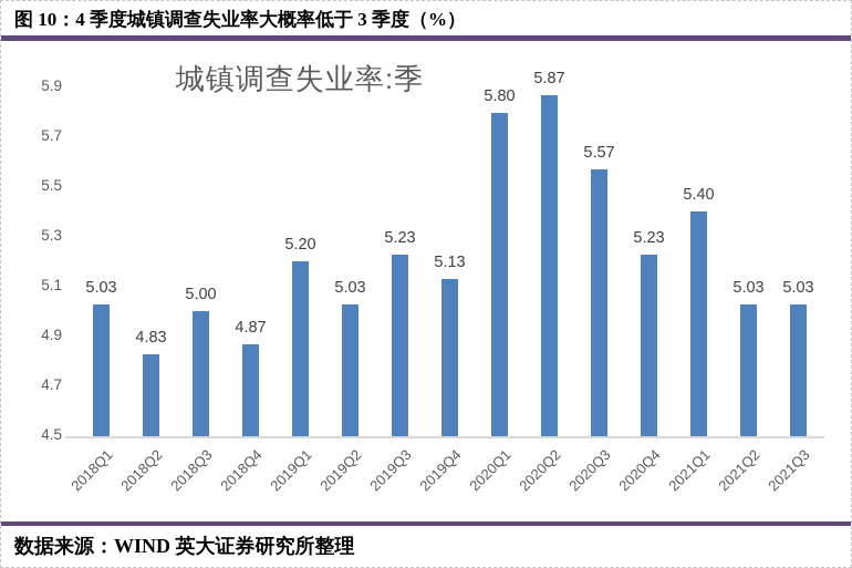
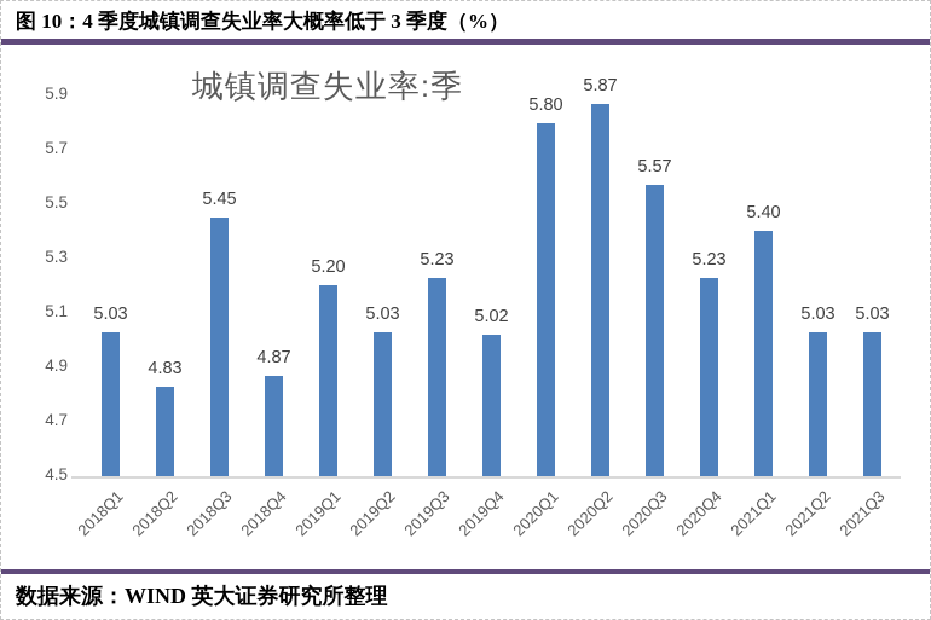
2018Q3: 5.00 -> 5.45
2019Q4: 5.13 -> 5.02
